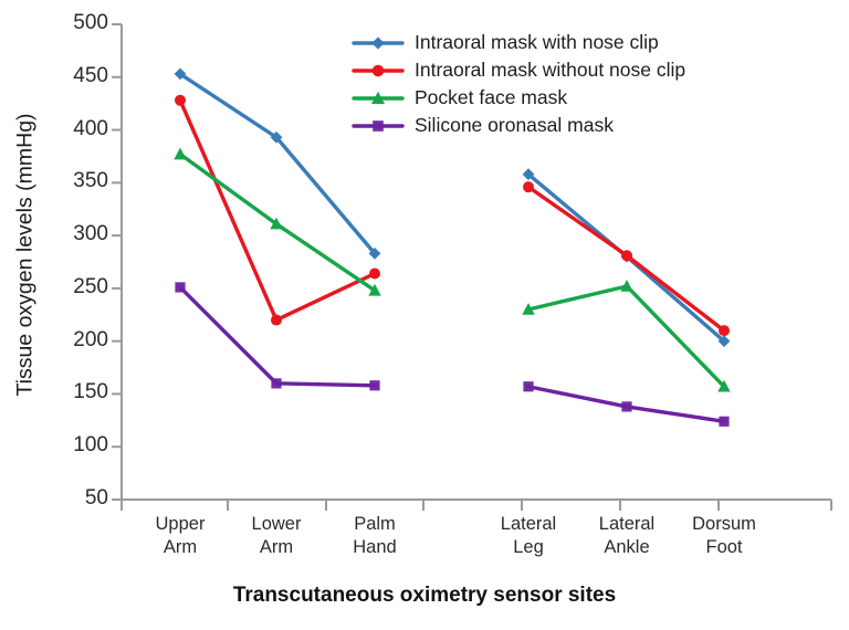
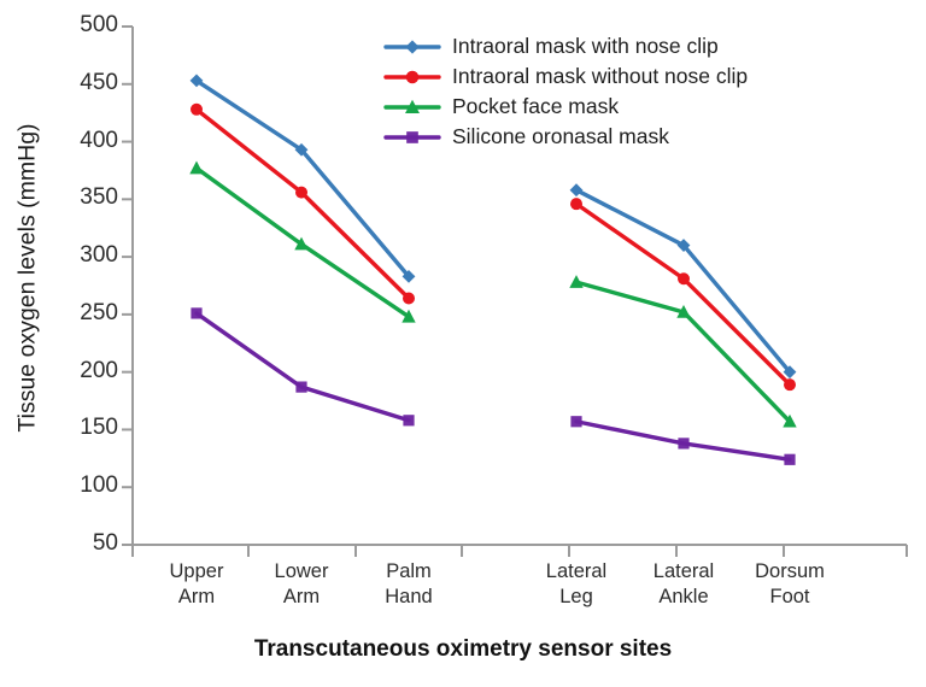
Intraoral mask without nose clip/Lower Arm: 220 -> 360
Silicone oronasal mask/Lower Arm: 160 -> 190
Pocket face mask/Lateral Leg: 230 -> 280
Intraoral mask with nose clip/Lateral Ankle: 280 -> 310
Intraoral mask without nose clip/Dorsum Foot: 210 -> 190
